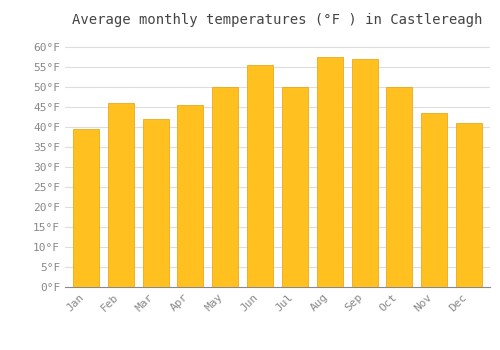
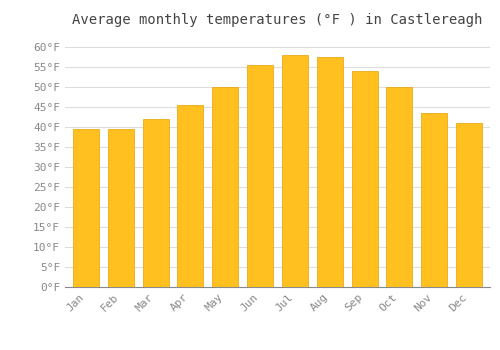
Feb: 46.0°F -> 39.5°F
Jul: 50.0°F -> 58.0°F
Sep: 57.0°F -> 54.0°F
